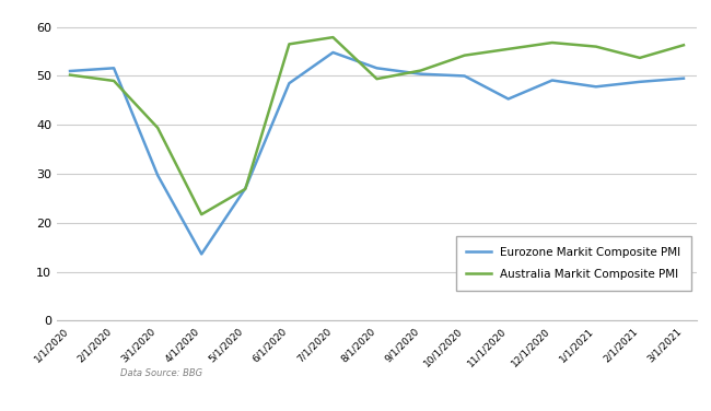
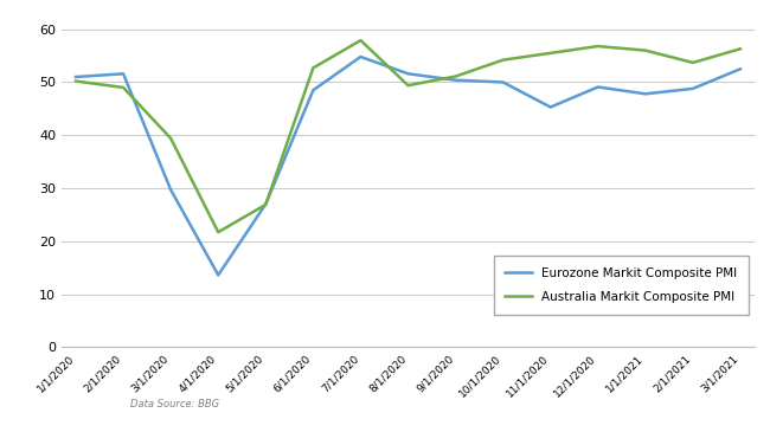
Australia Markit Composite PMI/6/1/2020: 56.5 -> 52.7
Eurozone Markit Composite PMI/3/1/2021: 49.5 -> 52.5
